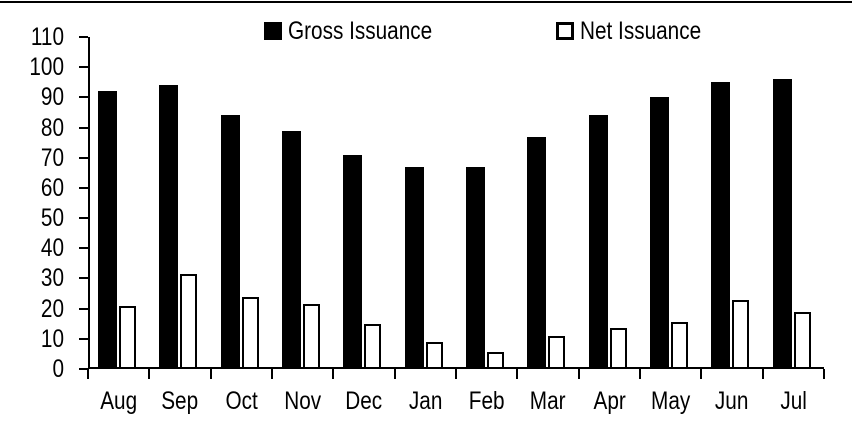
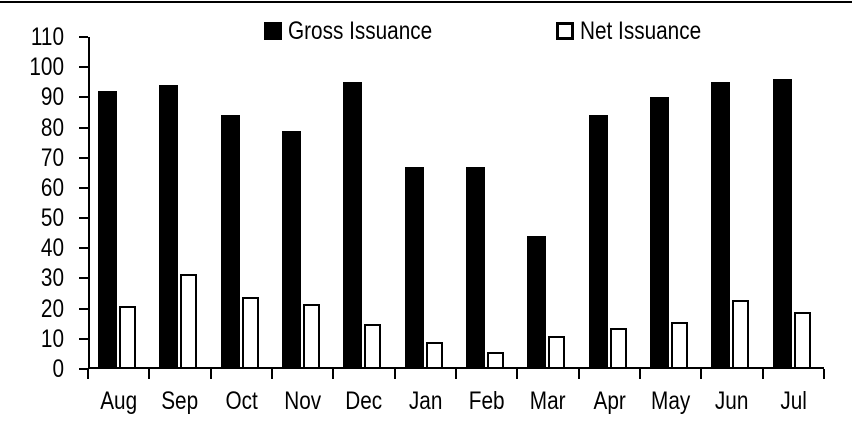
Gross Issuance/Dec: 71 -> 95
Gross Issuance/Mar: 77 -> 44
